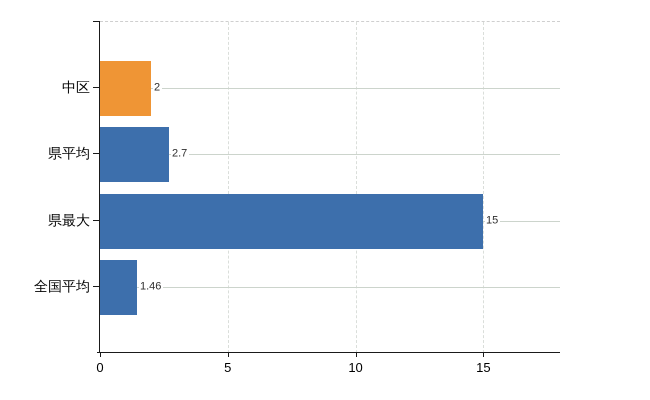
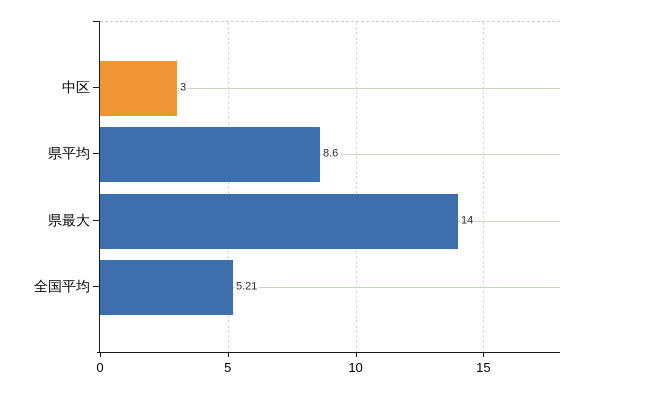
中区: 2 -> 3
県平均: 2.7 -> 8.6
県最大: 15 -> 14
全国平均: 1.46 -> 5.21
